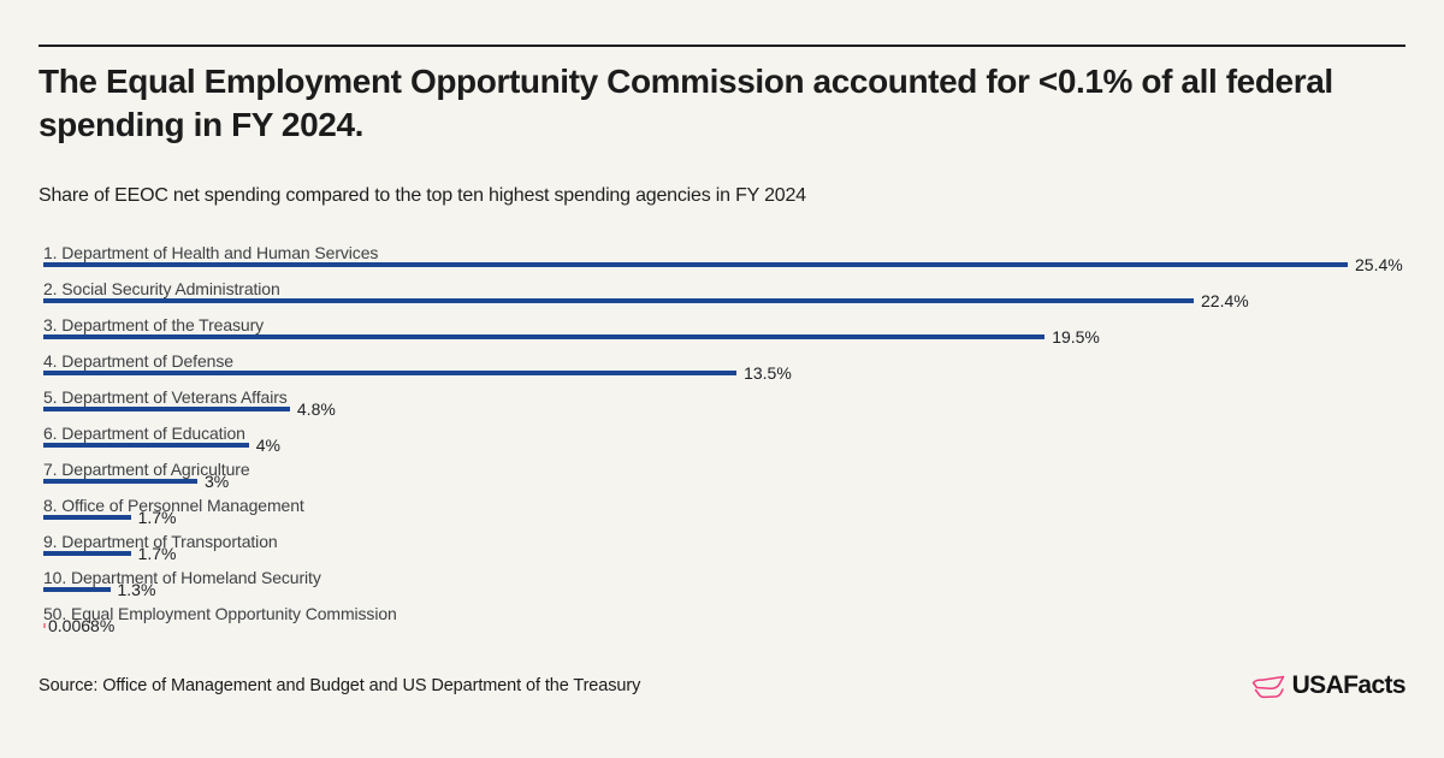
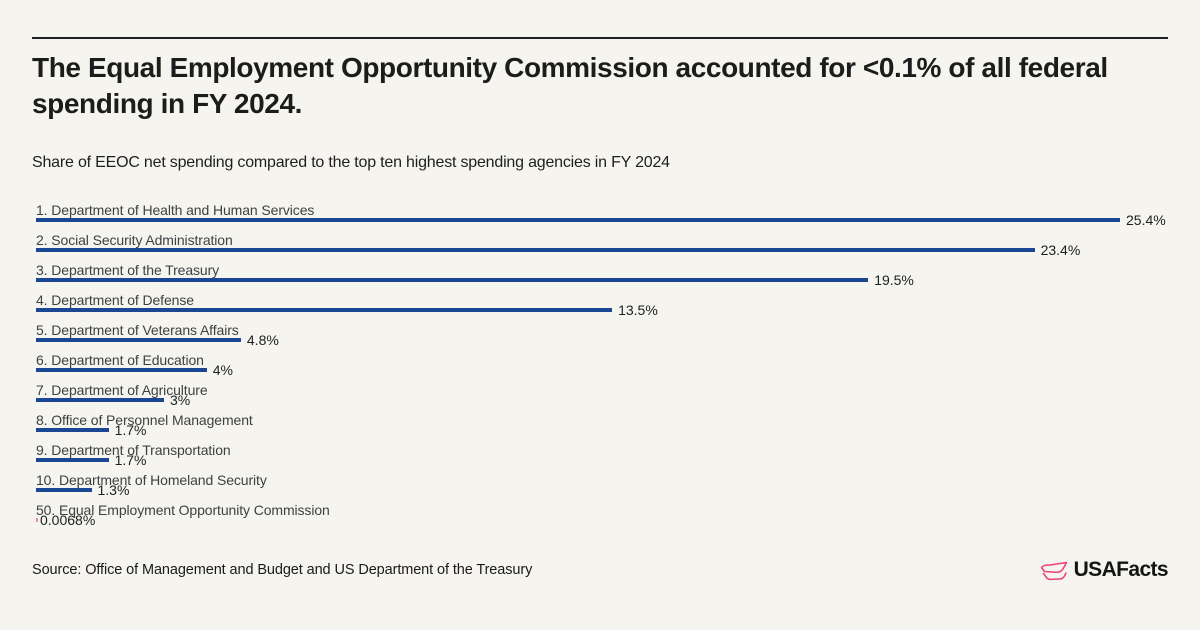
2. Social Security Administration: 22.4% -> 23.4%
